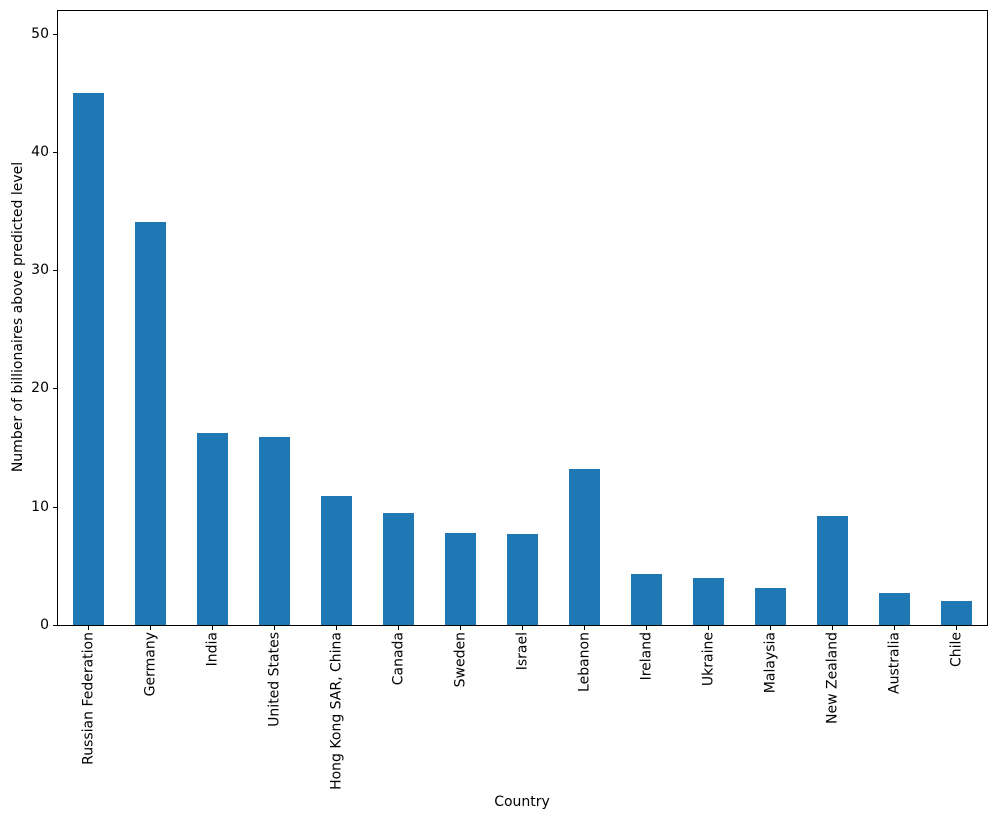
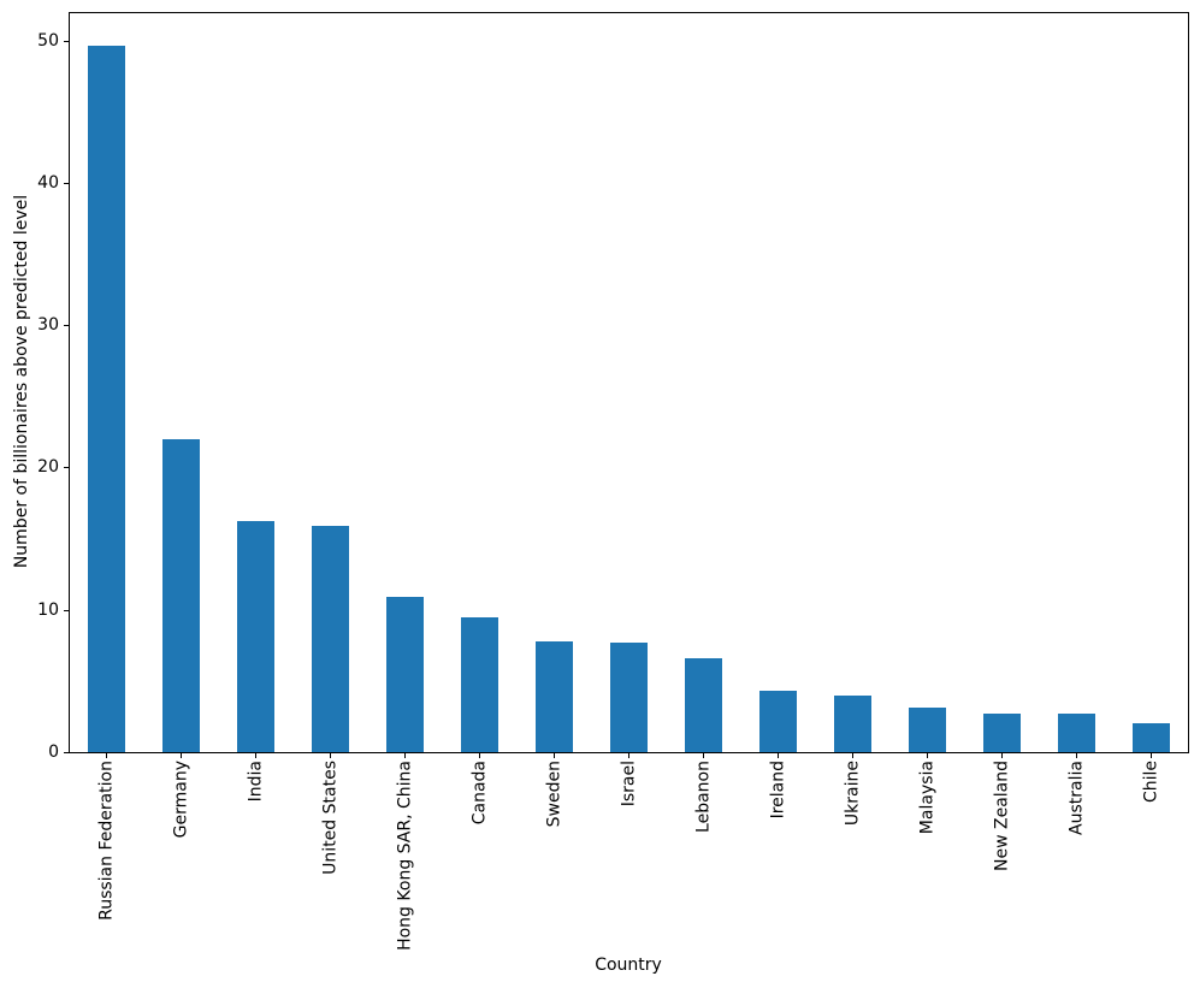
Russian Federation: 45.0 -> 49.6
Germany: 34.1 -> 22.0
Lebanon: 13.2 -> 6.6
New Zealand: 9.2 -> 2.7
